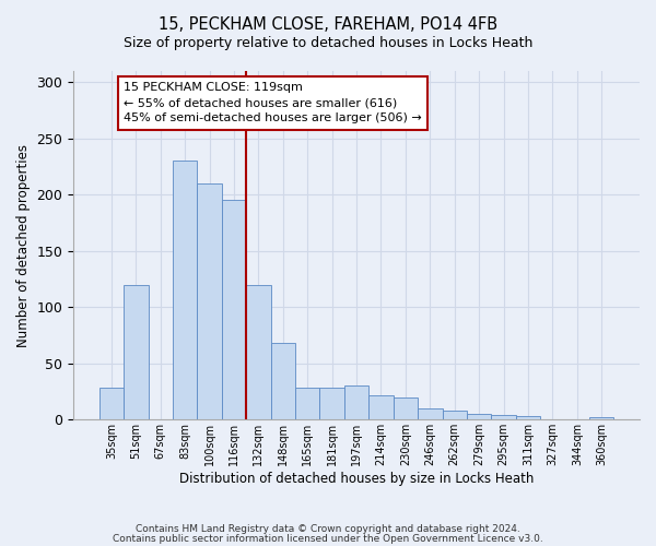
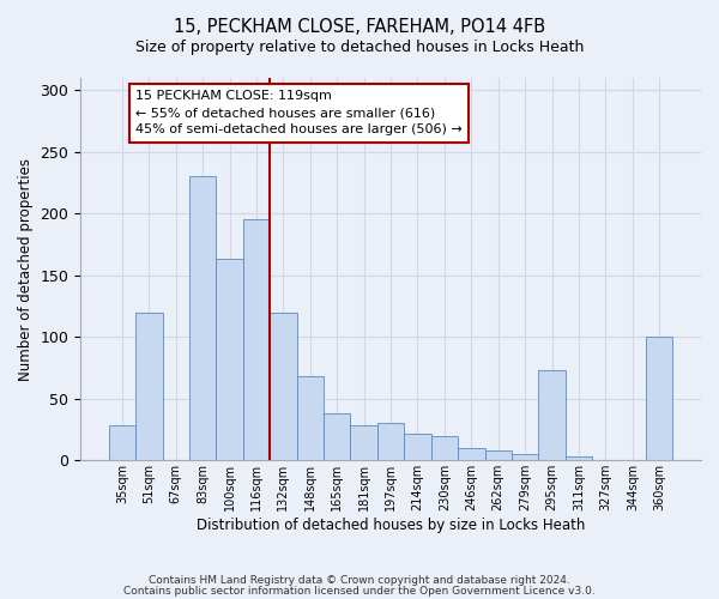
100sqm: 210 -> 163
165sqm: 28 -> 38
295sqm: 4 -> 73
360sqm: 2 -> 100
